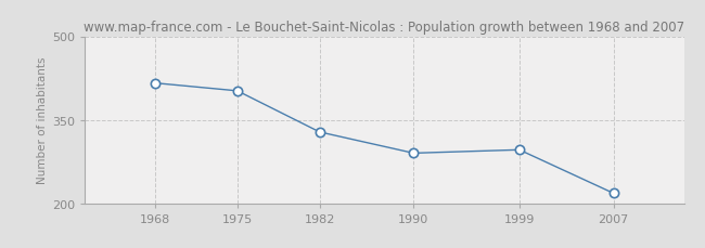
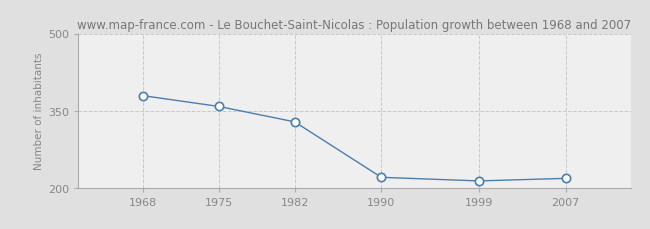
1968: 416 -> 379
1975: 402 -> 358
1990: 290 -> 220
1999: 296 -> 213
